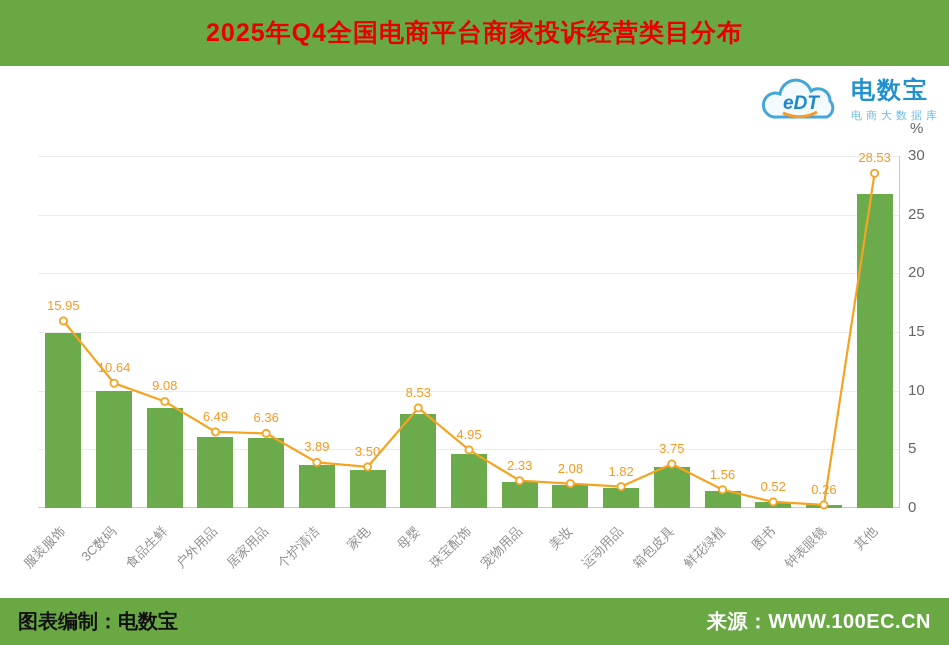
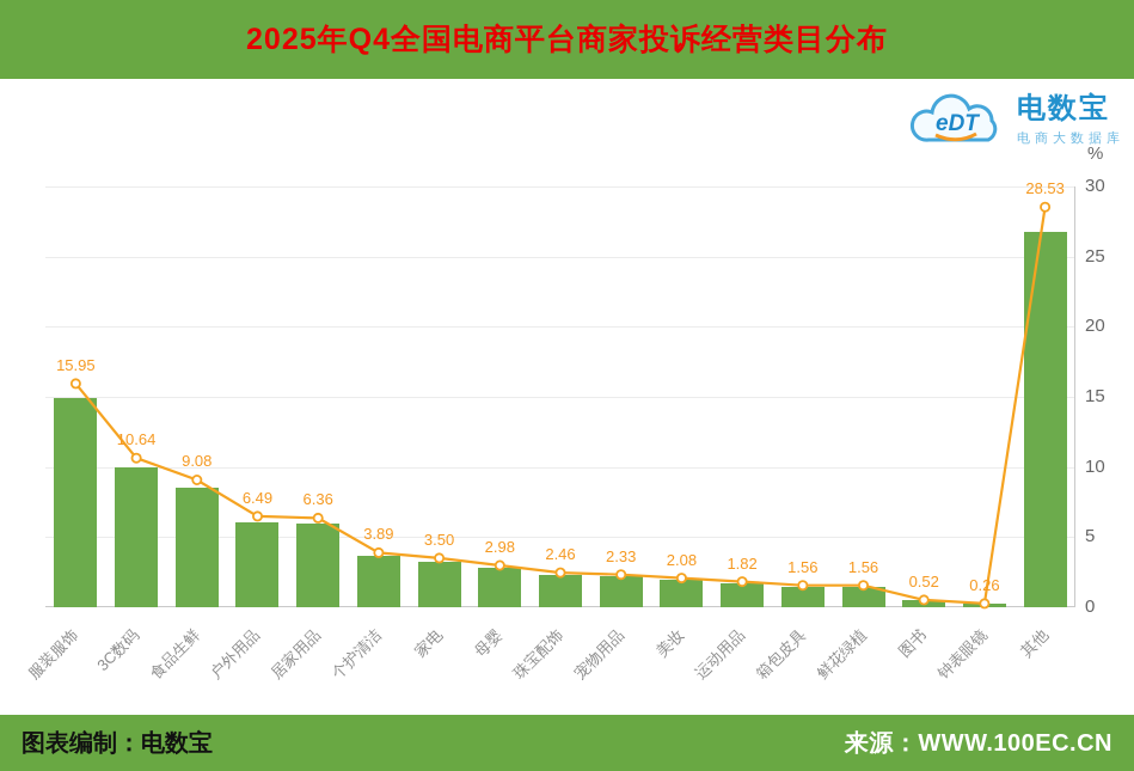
母婴: 8.53 -> 2.98
珠宝配饰: 4.95 -> 2.46
箱包皮具: 3.75 -> 1.56
